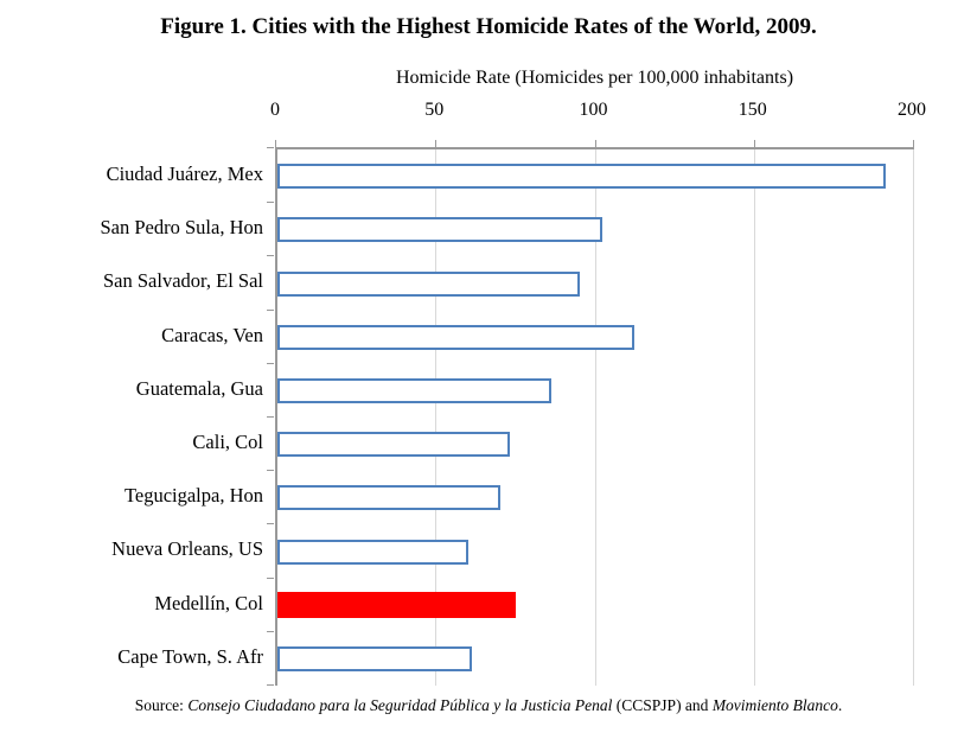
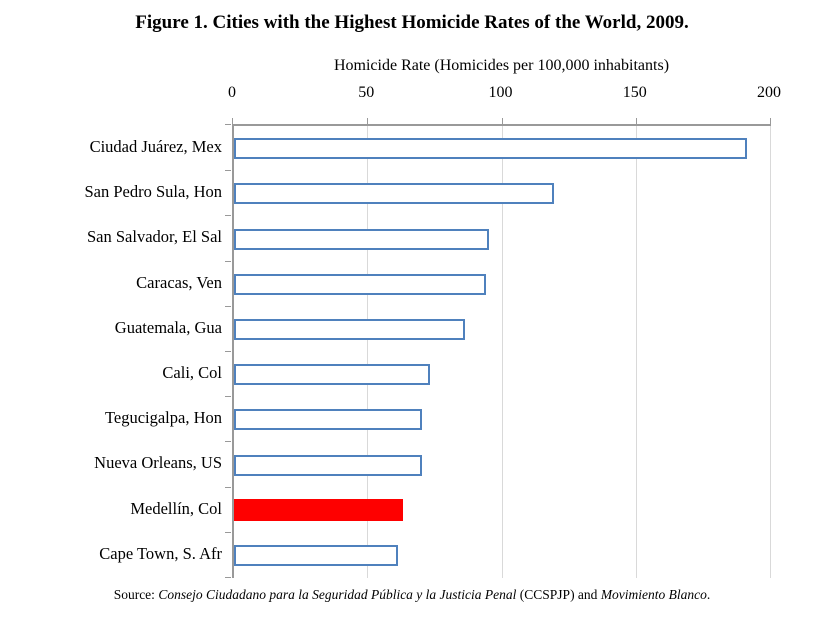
San Pedro Sula, Hon: 102 -> 119
Caracas, Ven: 112 -> 94
Nueva Orleans, US: 60 -> 70
Medellín, Col: 75 -> 63
